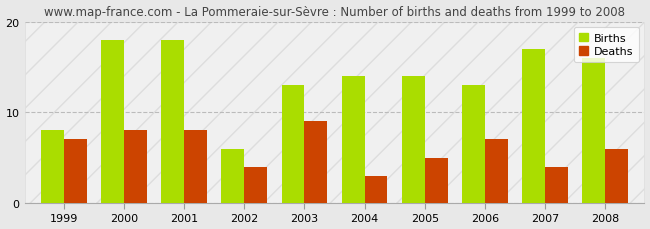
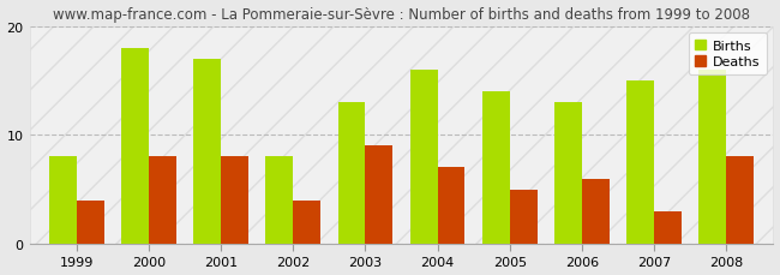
Deaths/1999: 7 -> 4
Births/2001: 18 -> 17
Births/2002: 6 -> 8
Births/2004: 14 -> 16
Deaths/2004: 3 -> 7
Deaths/2006: 7 -> 6
Births/2007: 17 -> 15
Deaths/2007: 4 -> 3
Deaths/2008: 6 -> 8
